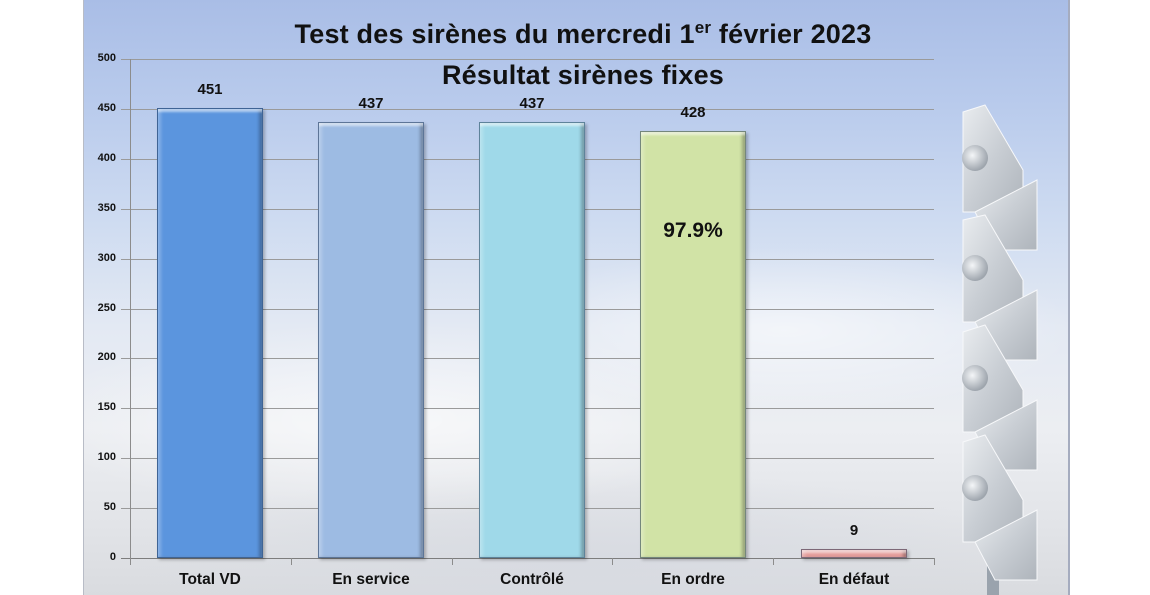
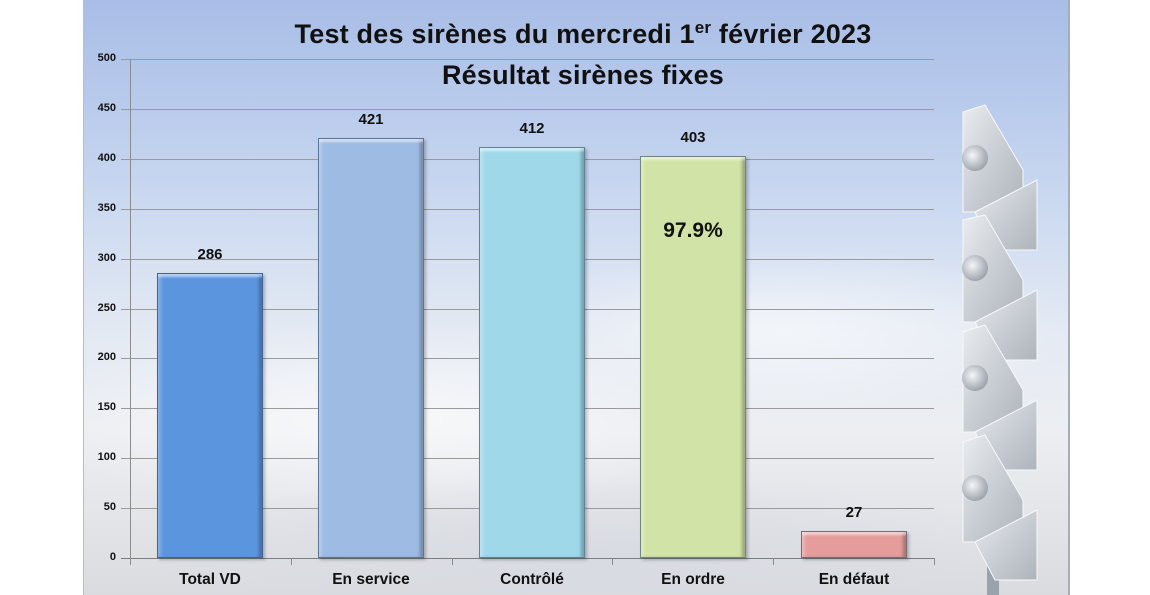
Total VD: 451 -> 286
En service: 437 -> 421
Contrôlé: 437 -> 412
En ordre: 428 -> 403
En défaut: 9 -> 27
